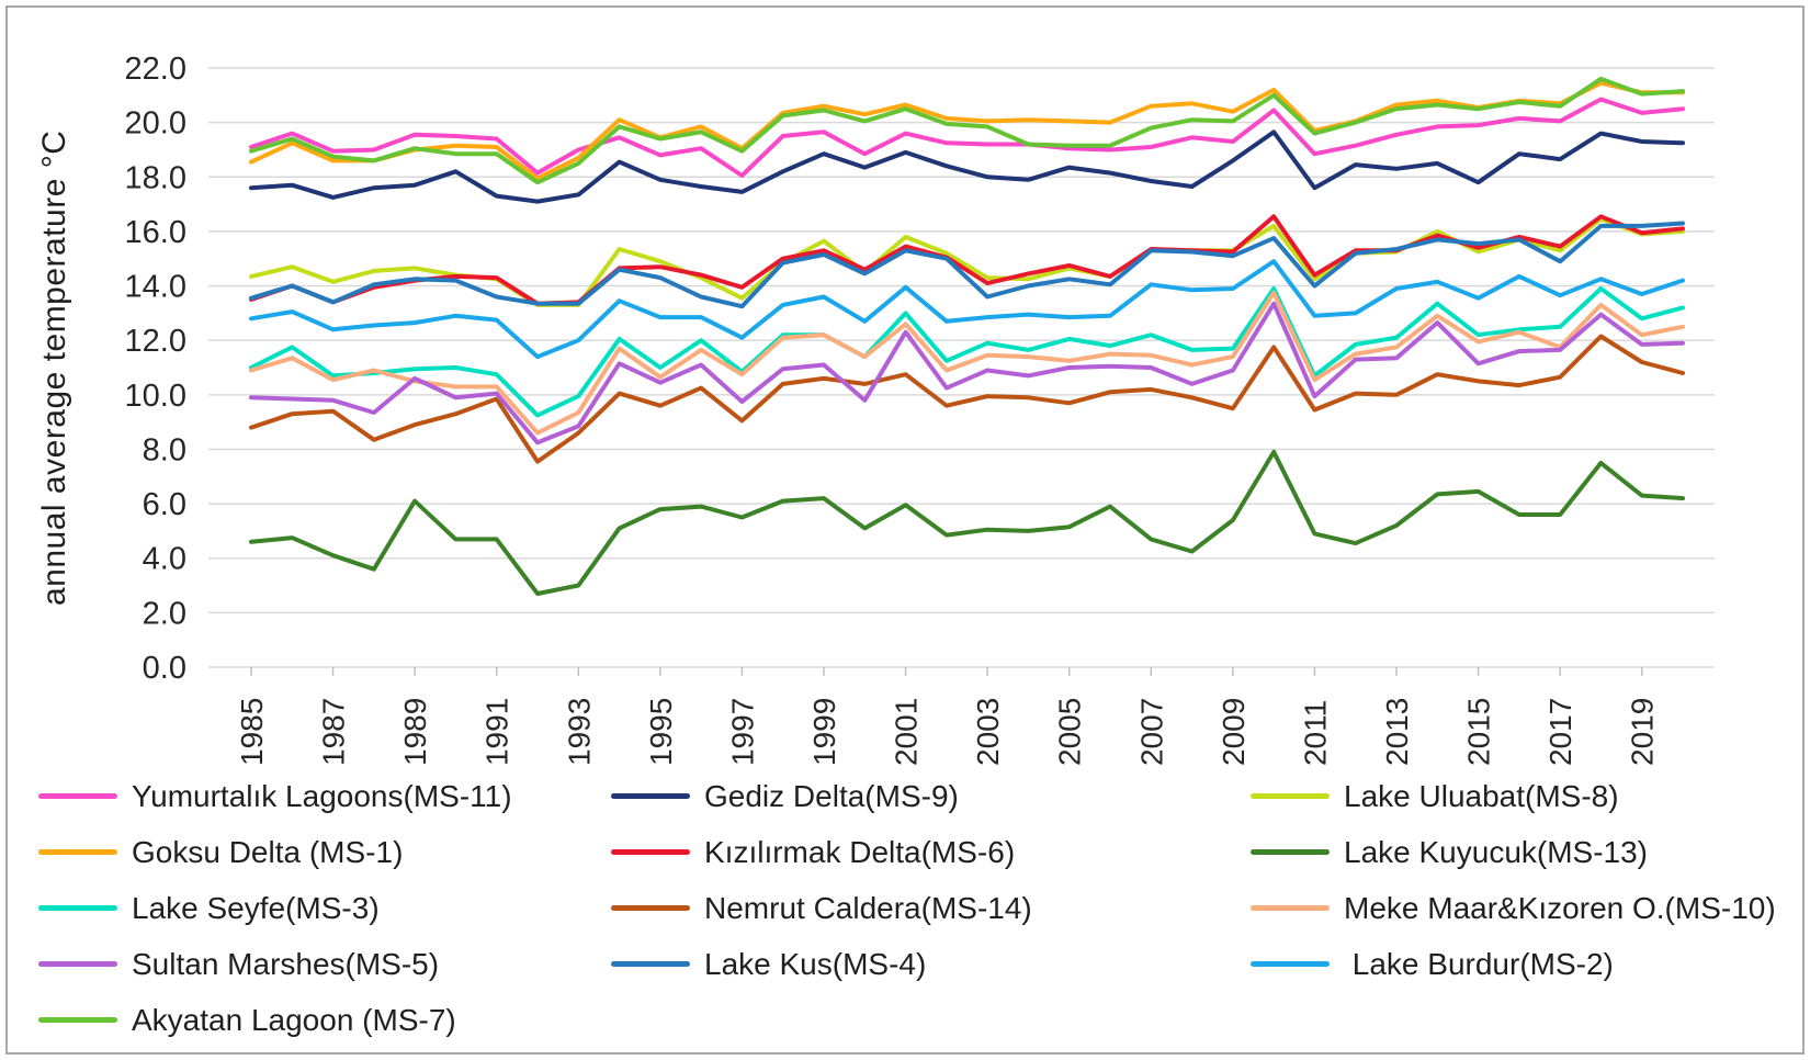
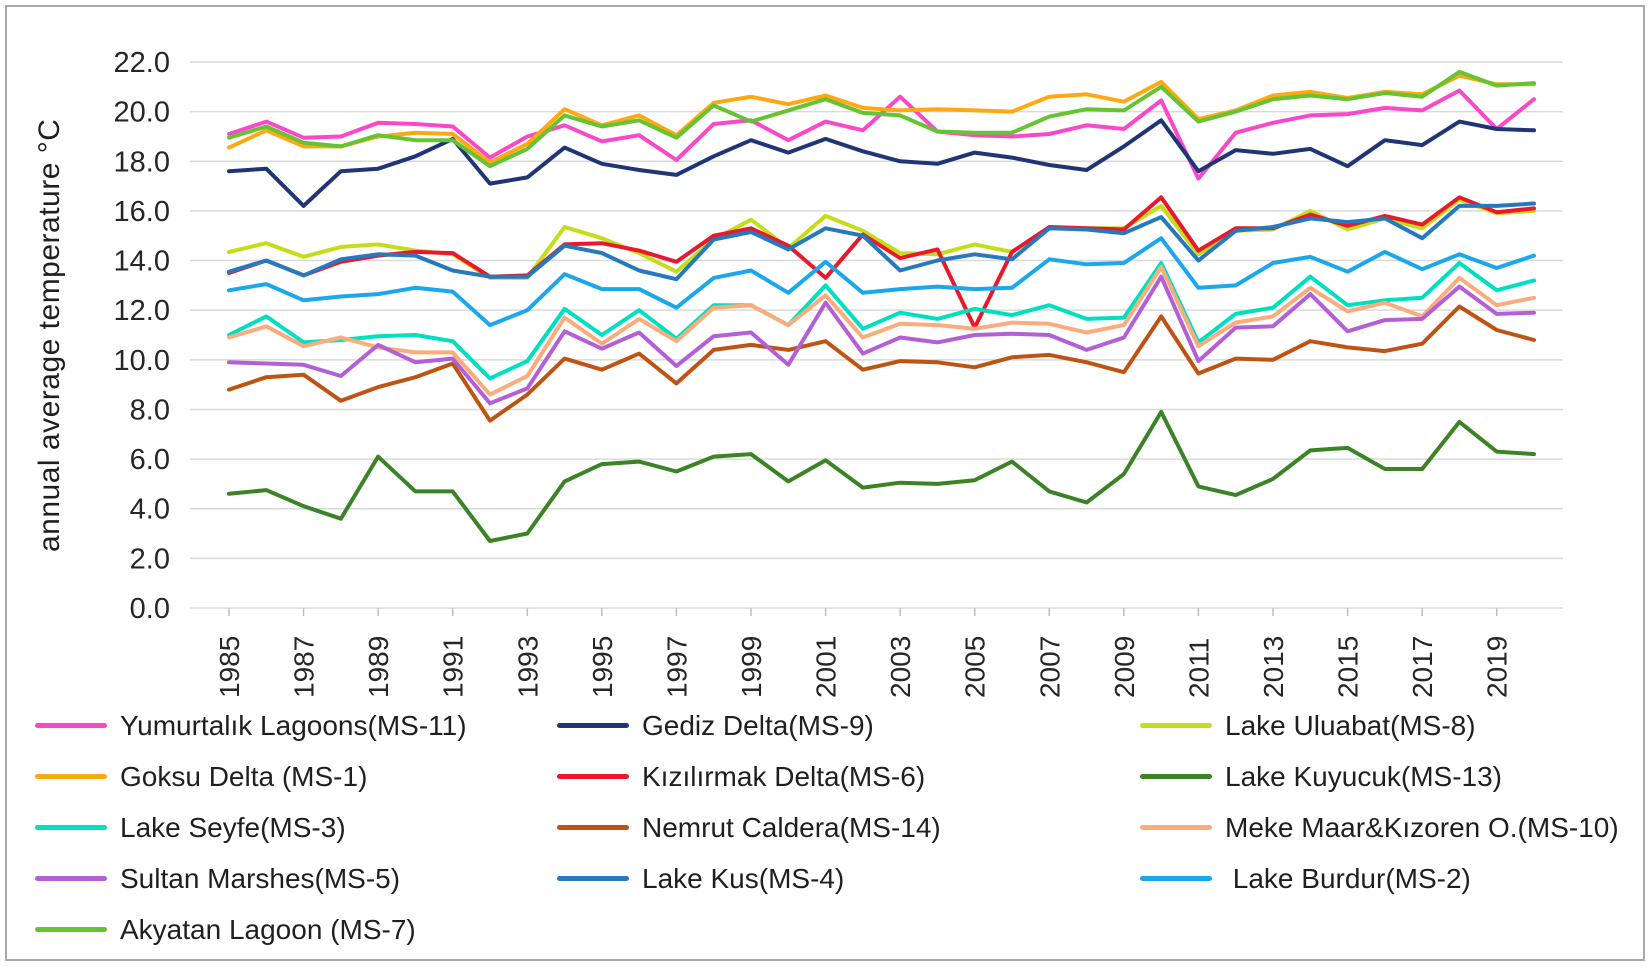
Gediz Delta(MS-9)/1987: 17.2 -> 16.2
Gediz Delta(MS-9)/1991: 17.3 -> 18.9
Akyatan Lagoon (MS-7)/1999: 20.4 -> 19.6
Kızılırmak Delta(MS-6)/2001: 15.4 -> 13.3
Yumurtalık Lagoons(MS-11)/2003: 19.2 -> 20.6
Kızılırmak Delta(MS-6)/2005: 14.8 -> 11.3
Yumurtalık Lagoons(MS-11)/2011: 18.9 -> 17.3
Yumurtalık Lagoons(MS-11)/2019: 20.4 -> 19.3
